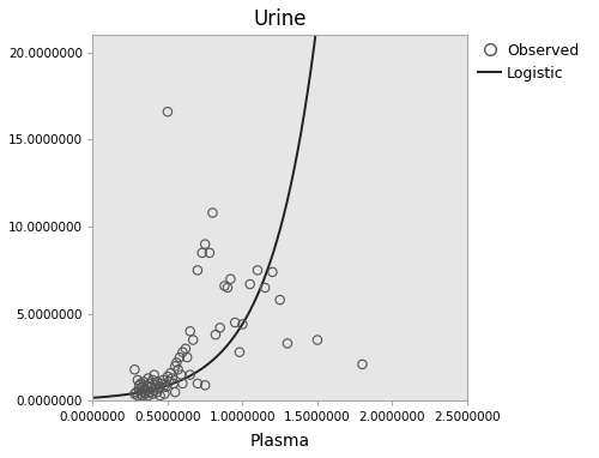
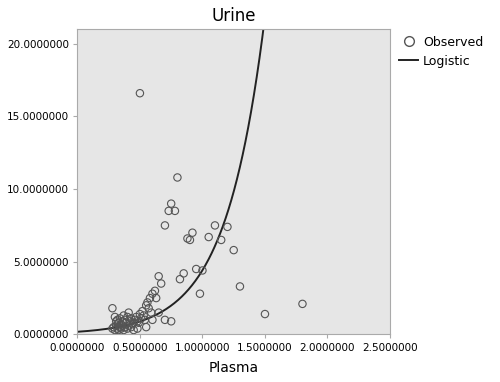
Observed/1.5000000: 3.5 -> 1.4
